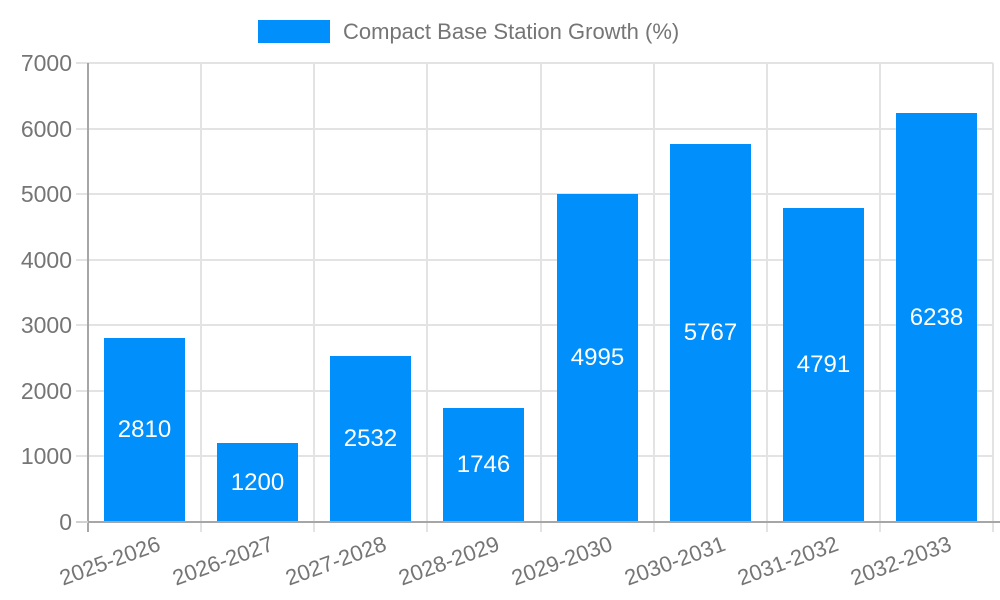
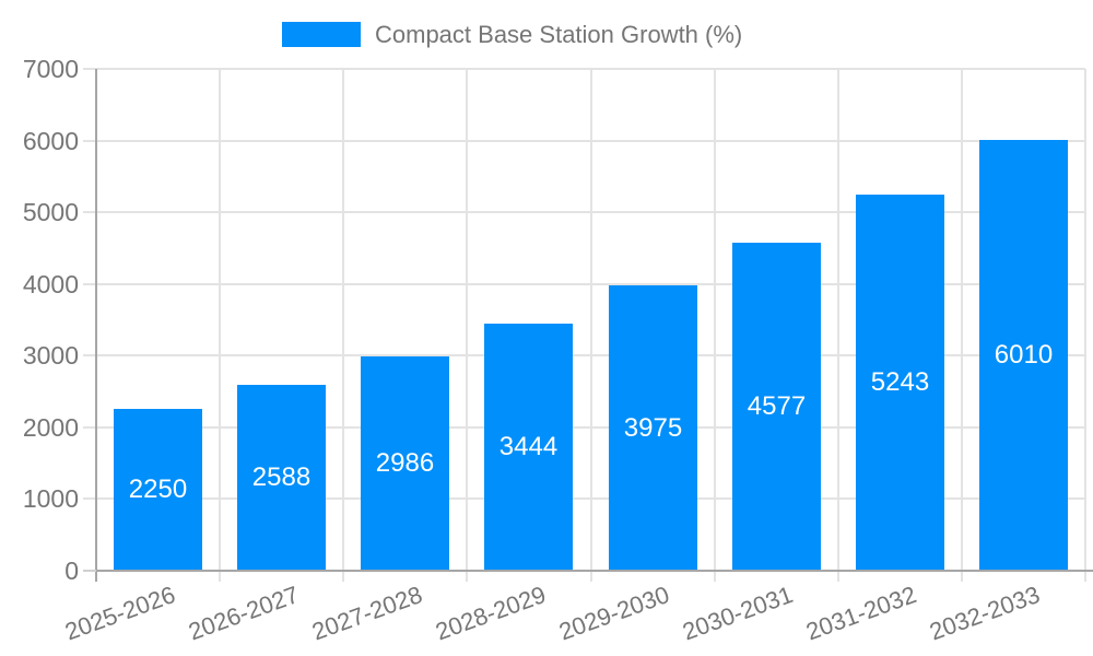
2025-2026: 2810 -> 2250
2026-2027: 1200 -> 2588
2027-2028: 2532 -> 2986
2028-2029: 1746 -> 3444
2029-2030: 4995 -> 3975
2030-2031: 5767 -> 4577
2031-2032: 4791 -> 5243
2032-2033: 6238 -> 6010
